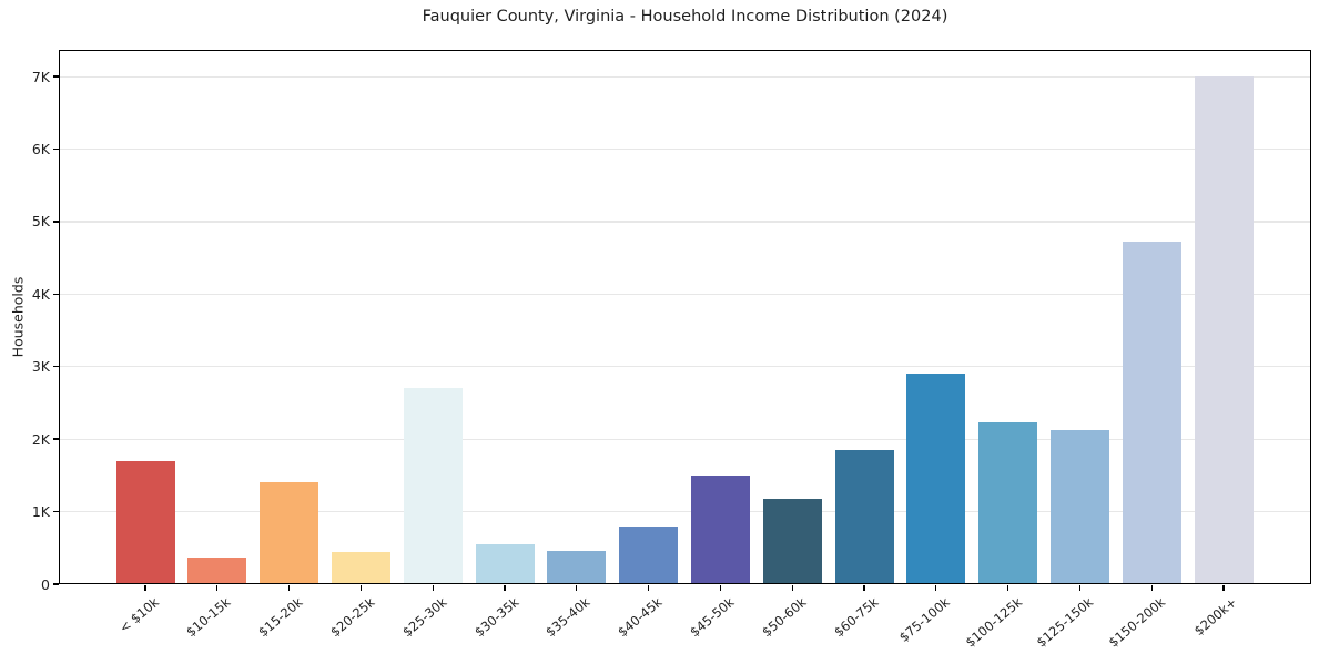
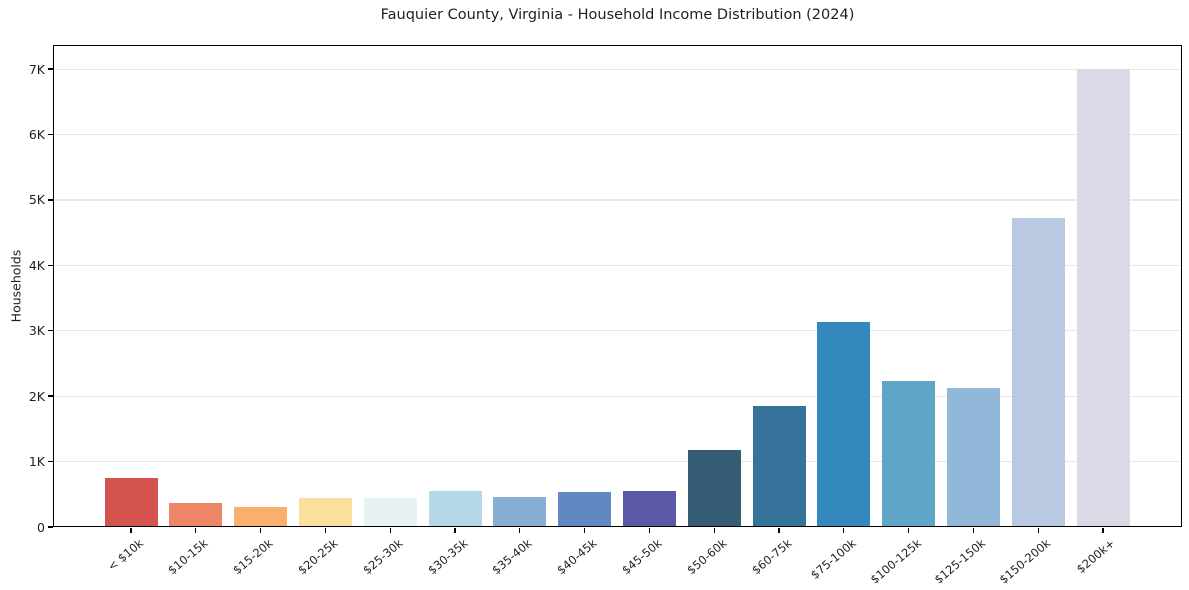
< $10k: 1.7K -> 0.8K
$15-20k: 1.4K -> 0.3K
$25-30k: 2.7K -> 0.4K
$40-45k: 0.8K -> 0.5K
$45-50k: 1.5K -> 0.6K
$75-100k: 2.9K -> 3.1K
